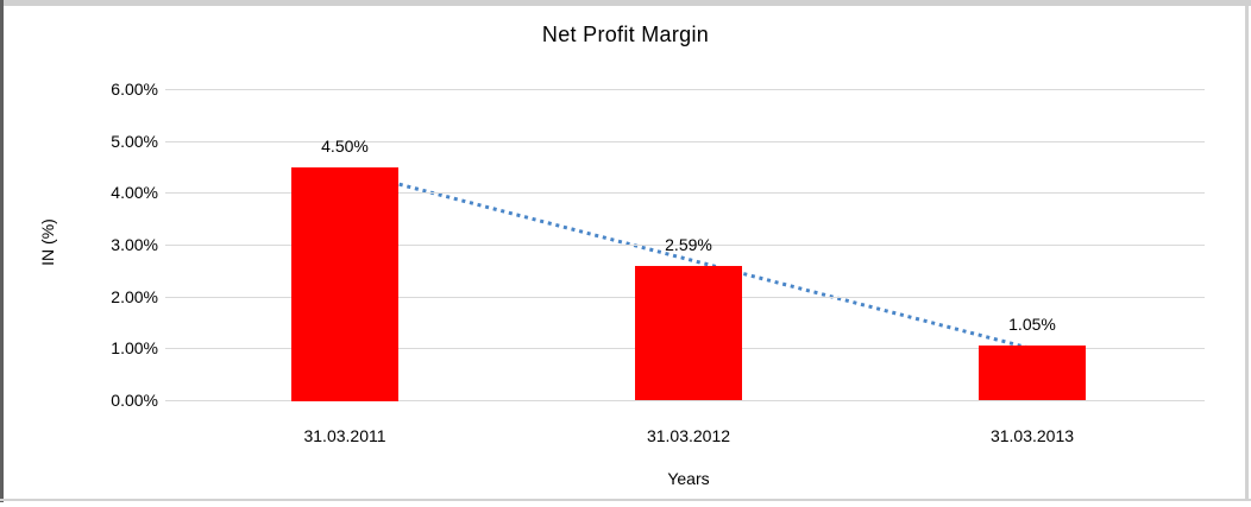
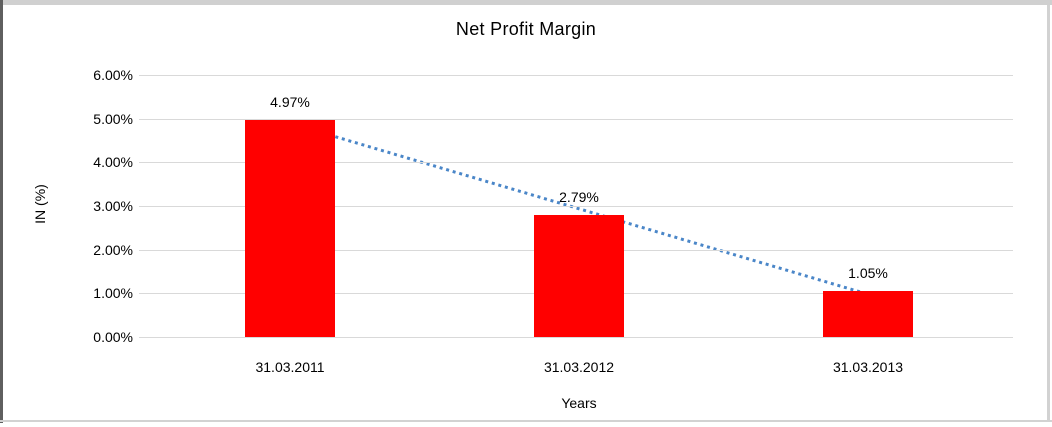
31.03.2011: 4.50% -> 4.97%
31.03.2012: 2.59% -> 2.79%
